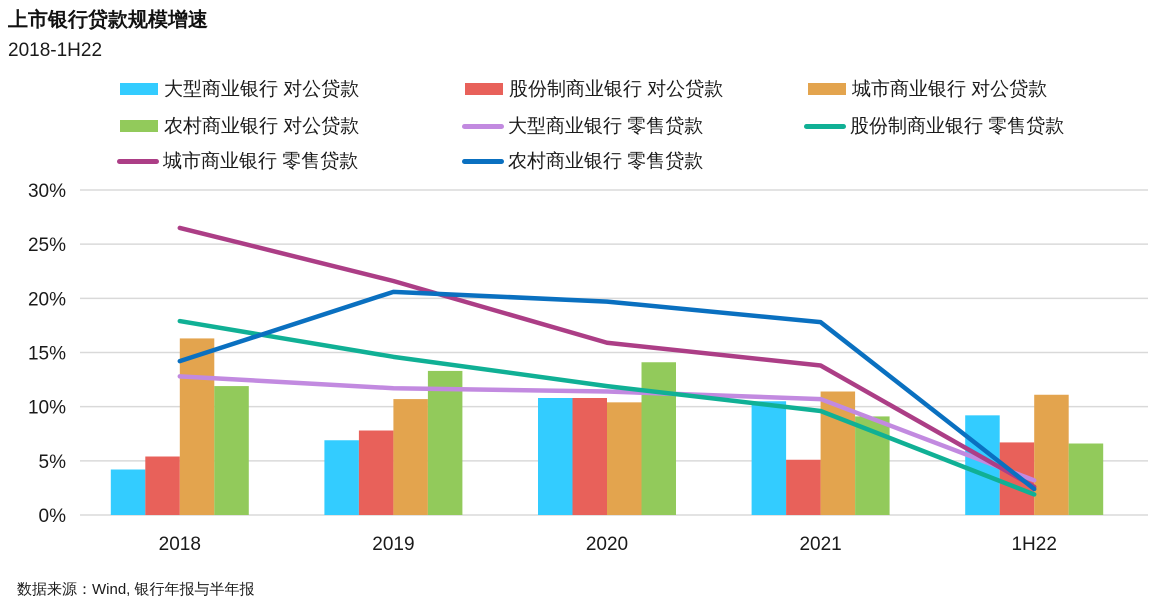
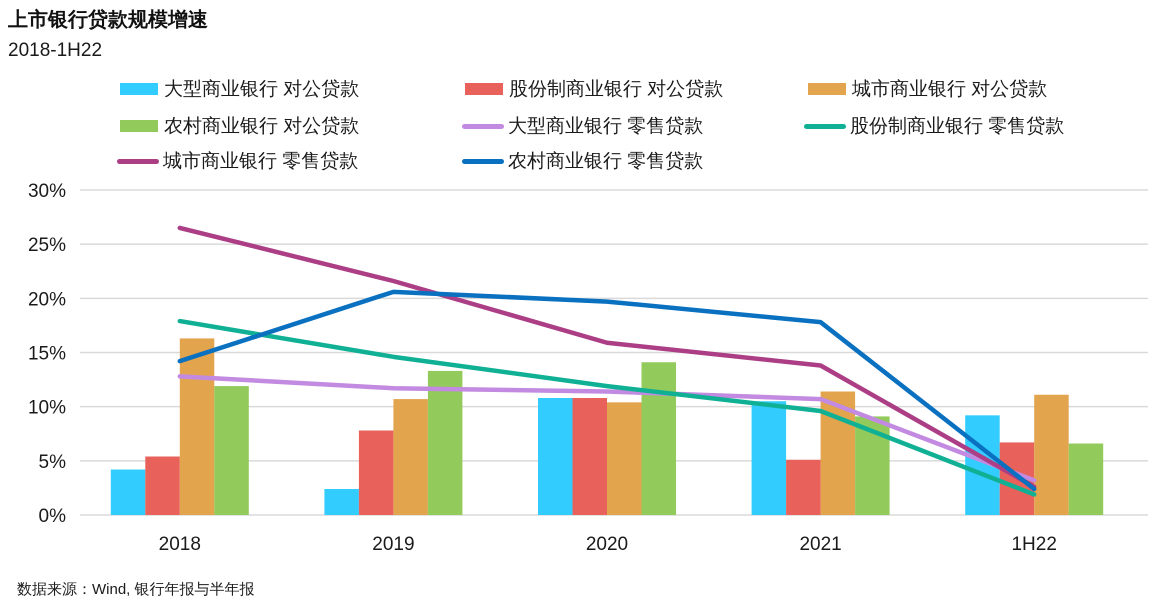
大型商业银行 对公贷款/2019: 6.9% -> 2.4%
